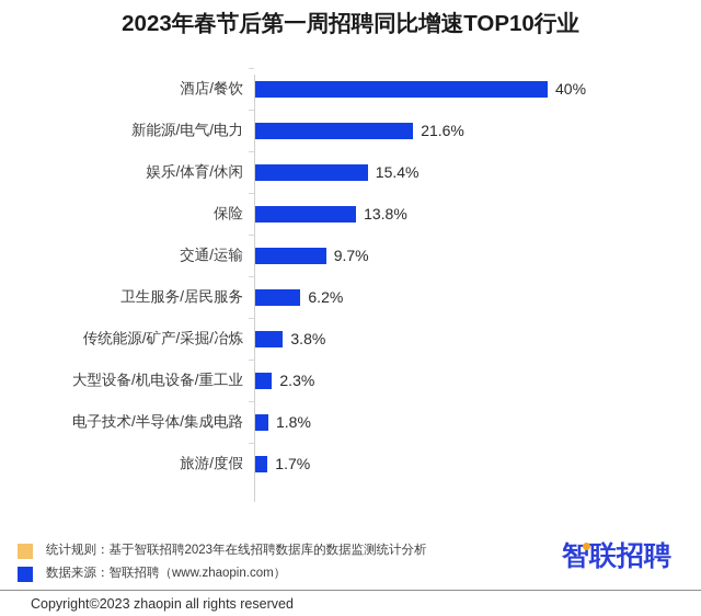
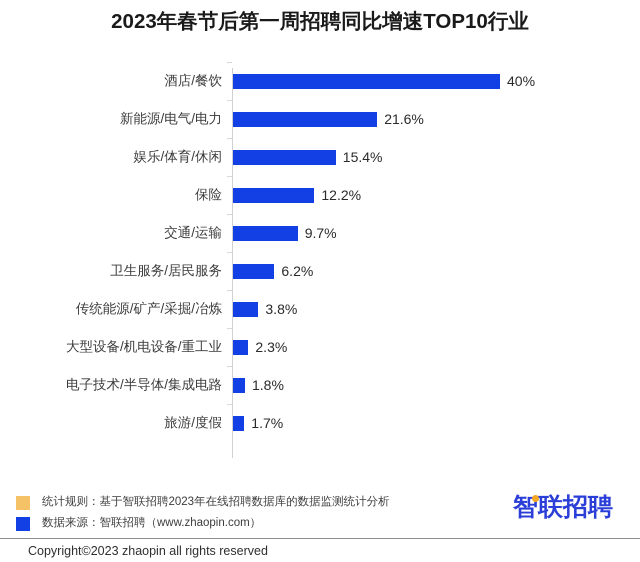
保险: 13.8% -> 12.2%
